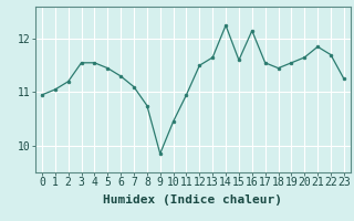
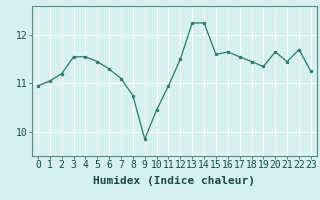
13: 11.65 -> 12.25
16: 12.15 -> 11.65
19: 11.55 -> 11.35
21: 11.85 -> 11.45
